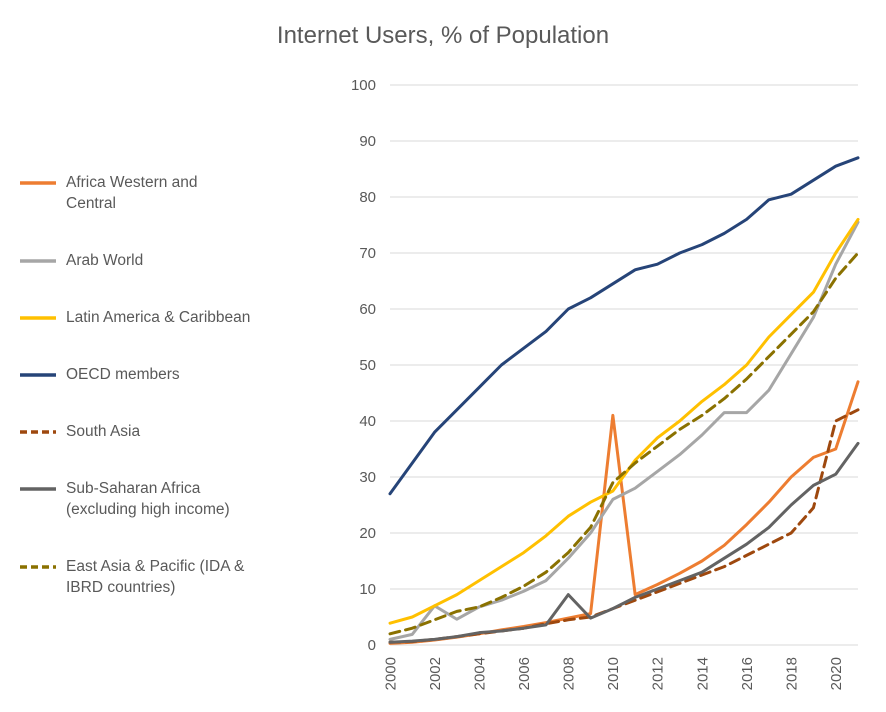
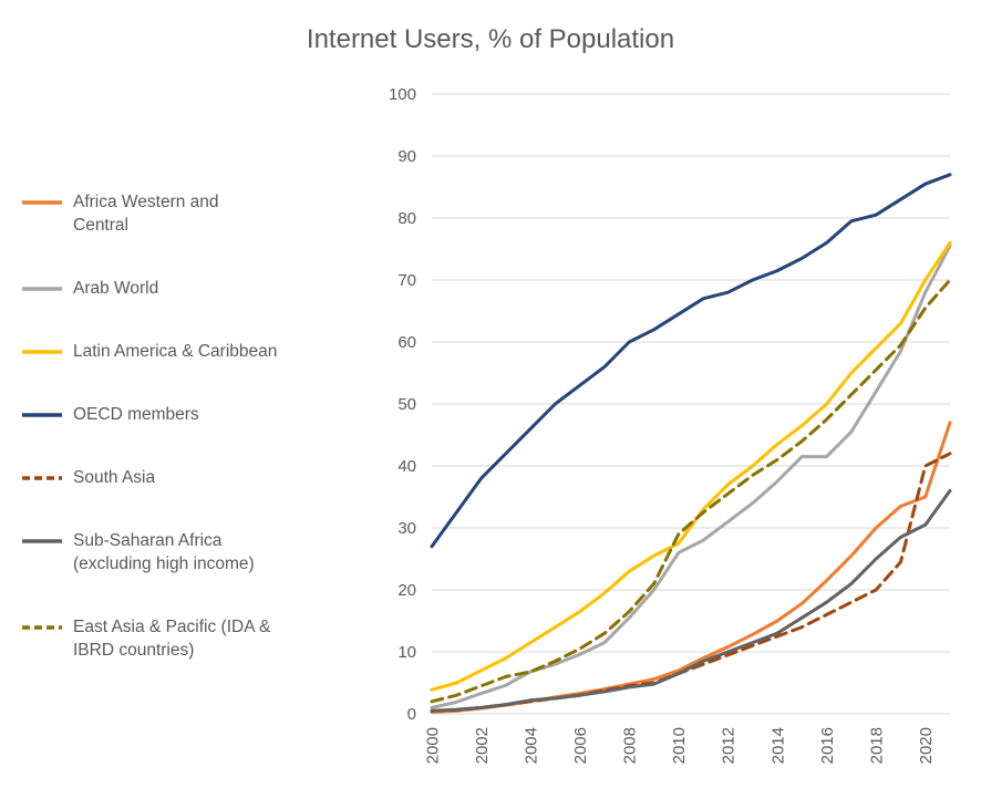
Arab World/2002: 7 -> 3
Sub-Saharan Africa (excluding high income)/2008: 9 -> 4
Africa Western and Central/2010: 41 -> 7
